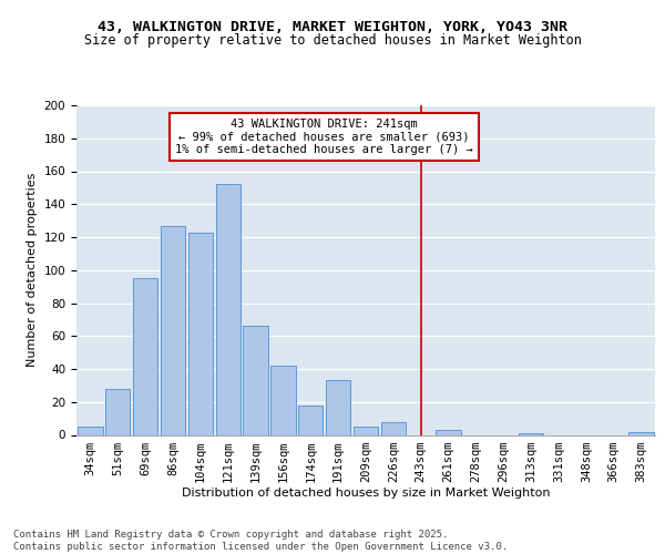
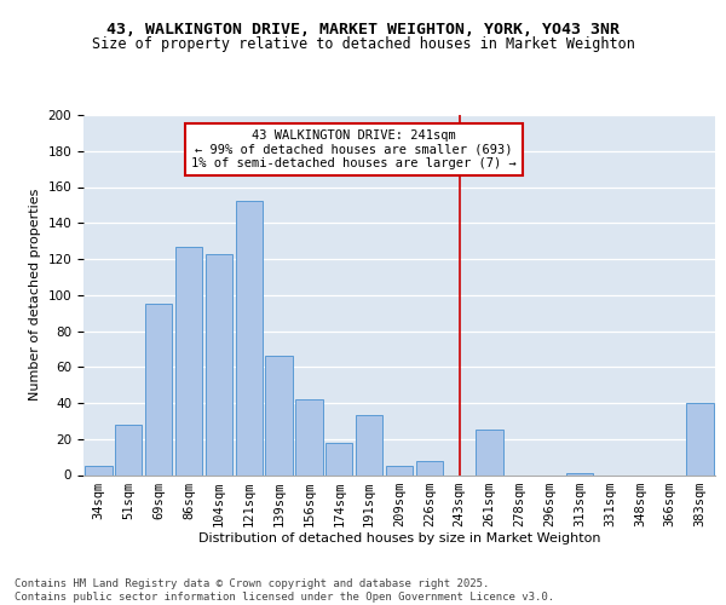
261sqm: 3 -> 25
383sqm: 2 -> 40
